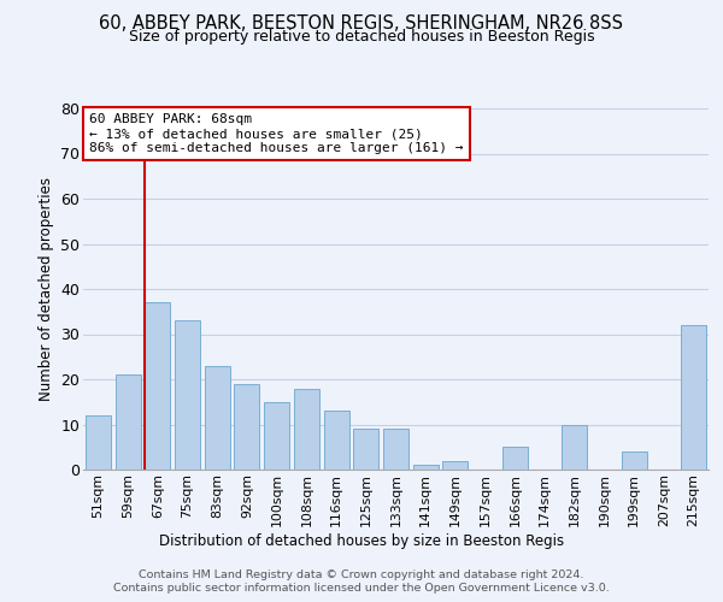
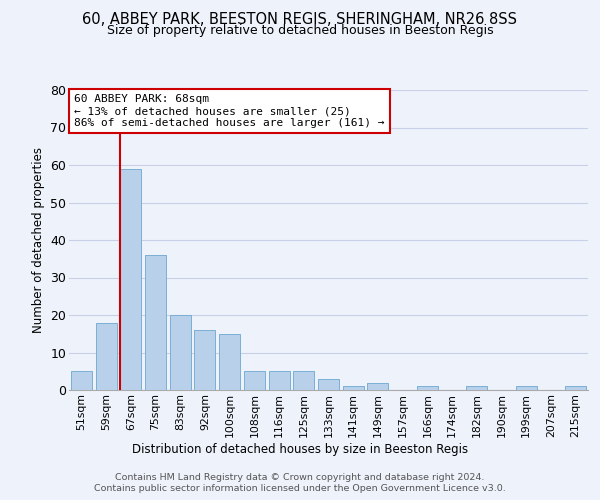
51sqm: 12 -> 5
59sqm: 21 -> 18
67sqm: 37 -> 59
75sqm: 33 -> 36
83sqm: 23 -> 20
92sqm: 19 -> 16
108sqm: 18 -> 5
116sqm: 13 -> 5
125sqm: 9 -> 5
133sqm: 9 -> 3
166sqm: 5 -> 1
182sqm: 10 -> 1
199sqm: 4 -> 1
215sqm: 32 -> 1
